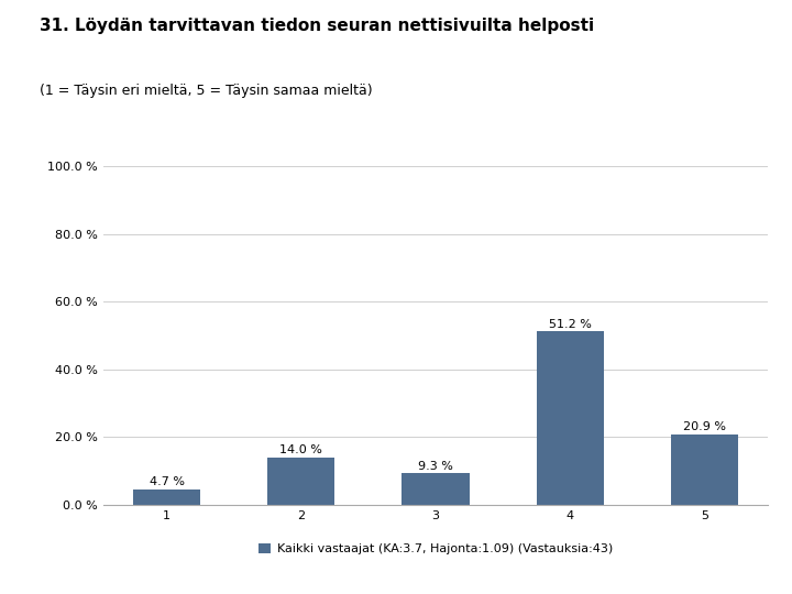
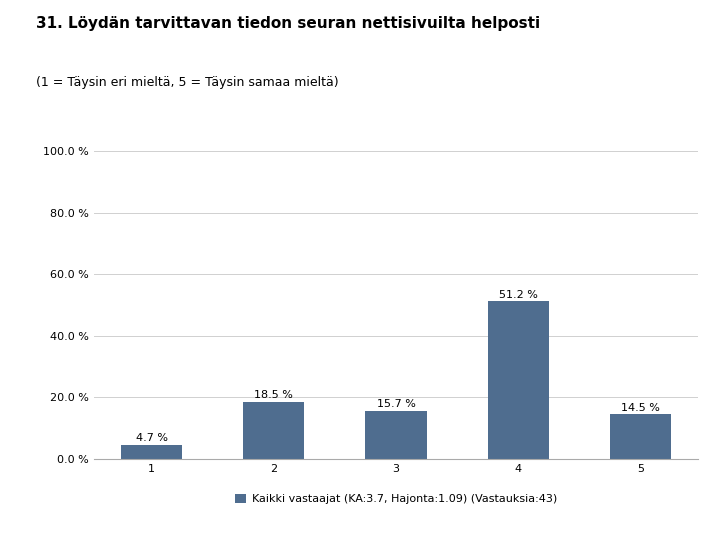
2: 14.0 -> 18.5
3: 9.3 -> 15.7
5: 20.9 -> 14.5
